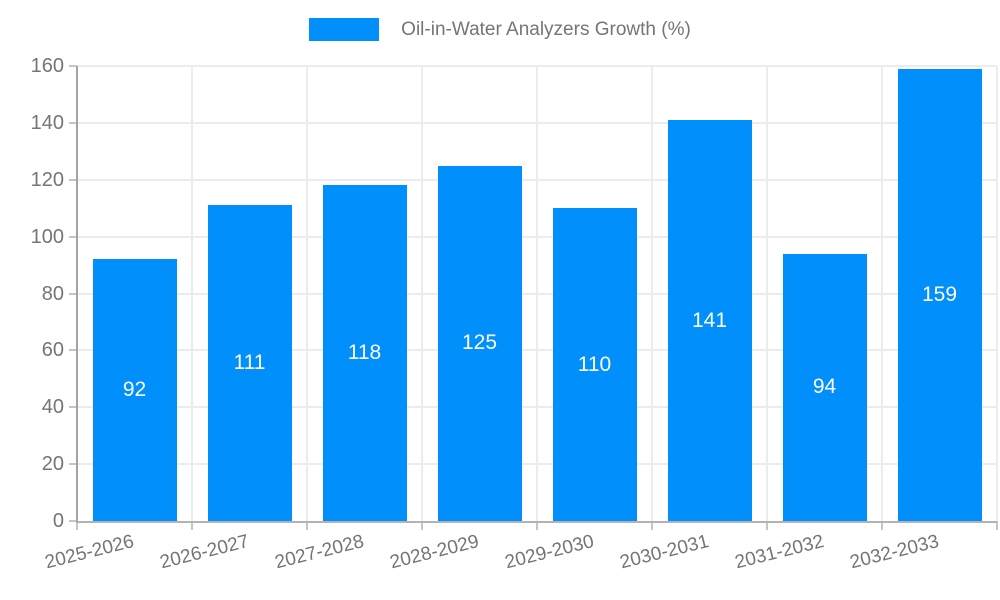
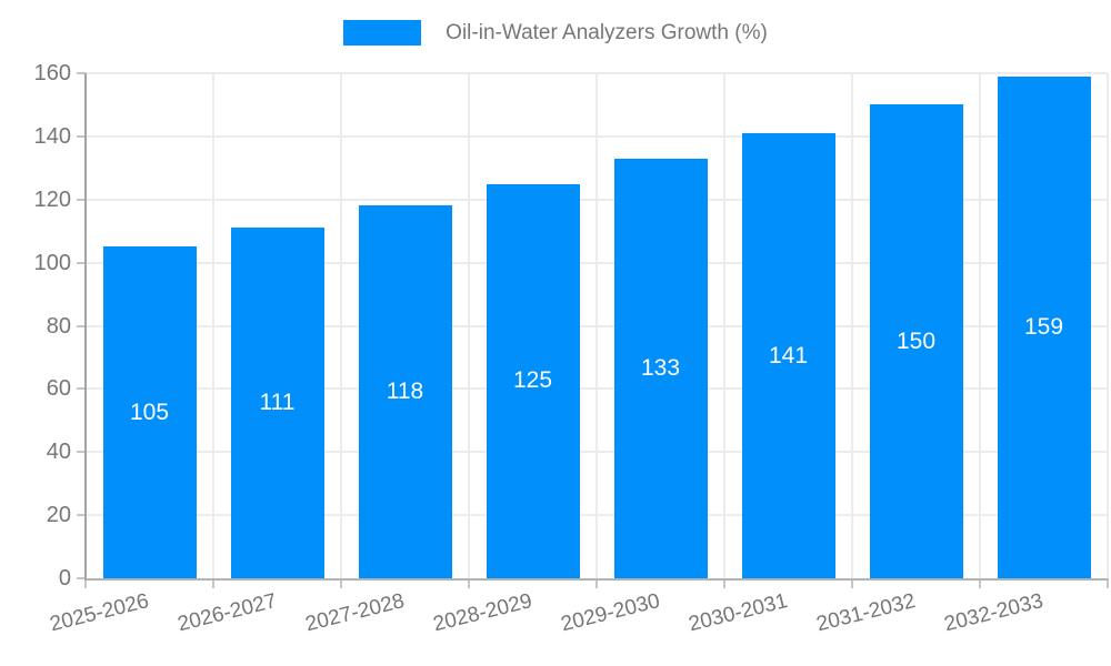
2025-2026: 92 -> 105
2029-2030: 110 -> 133
2031-2032: 94 -> 150
